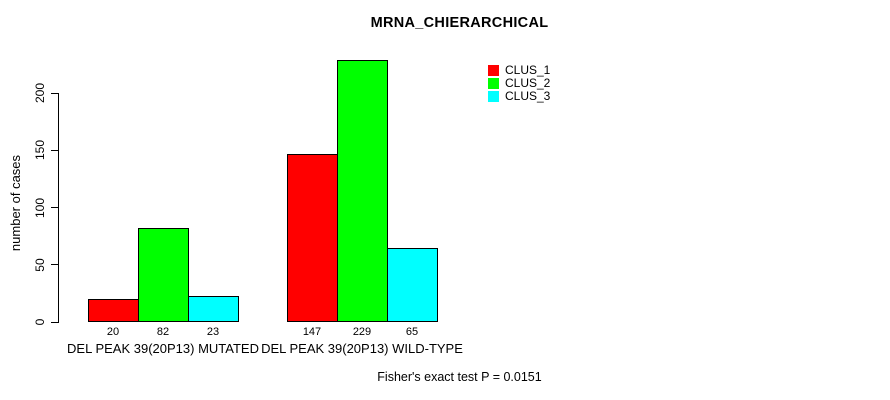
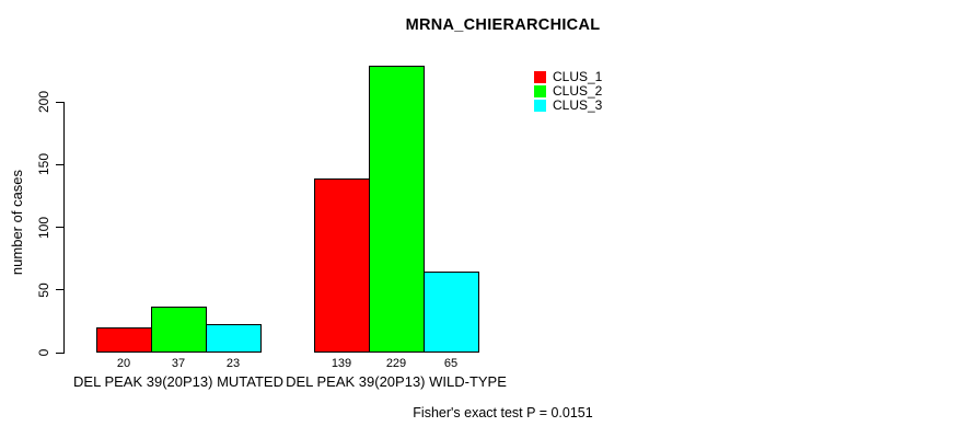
CLUS_2/DEL PEAK 39(20P13) MUTATED: 82 -> 37
CLUS_1/DEL PEAK 39(20P13) WILD-TYPE: 147 -> 139
